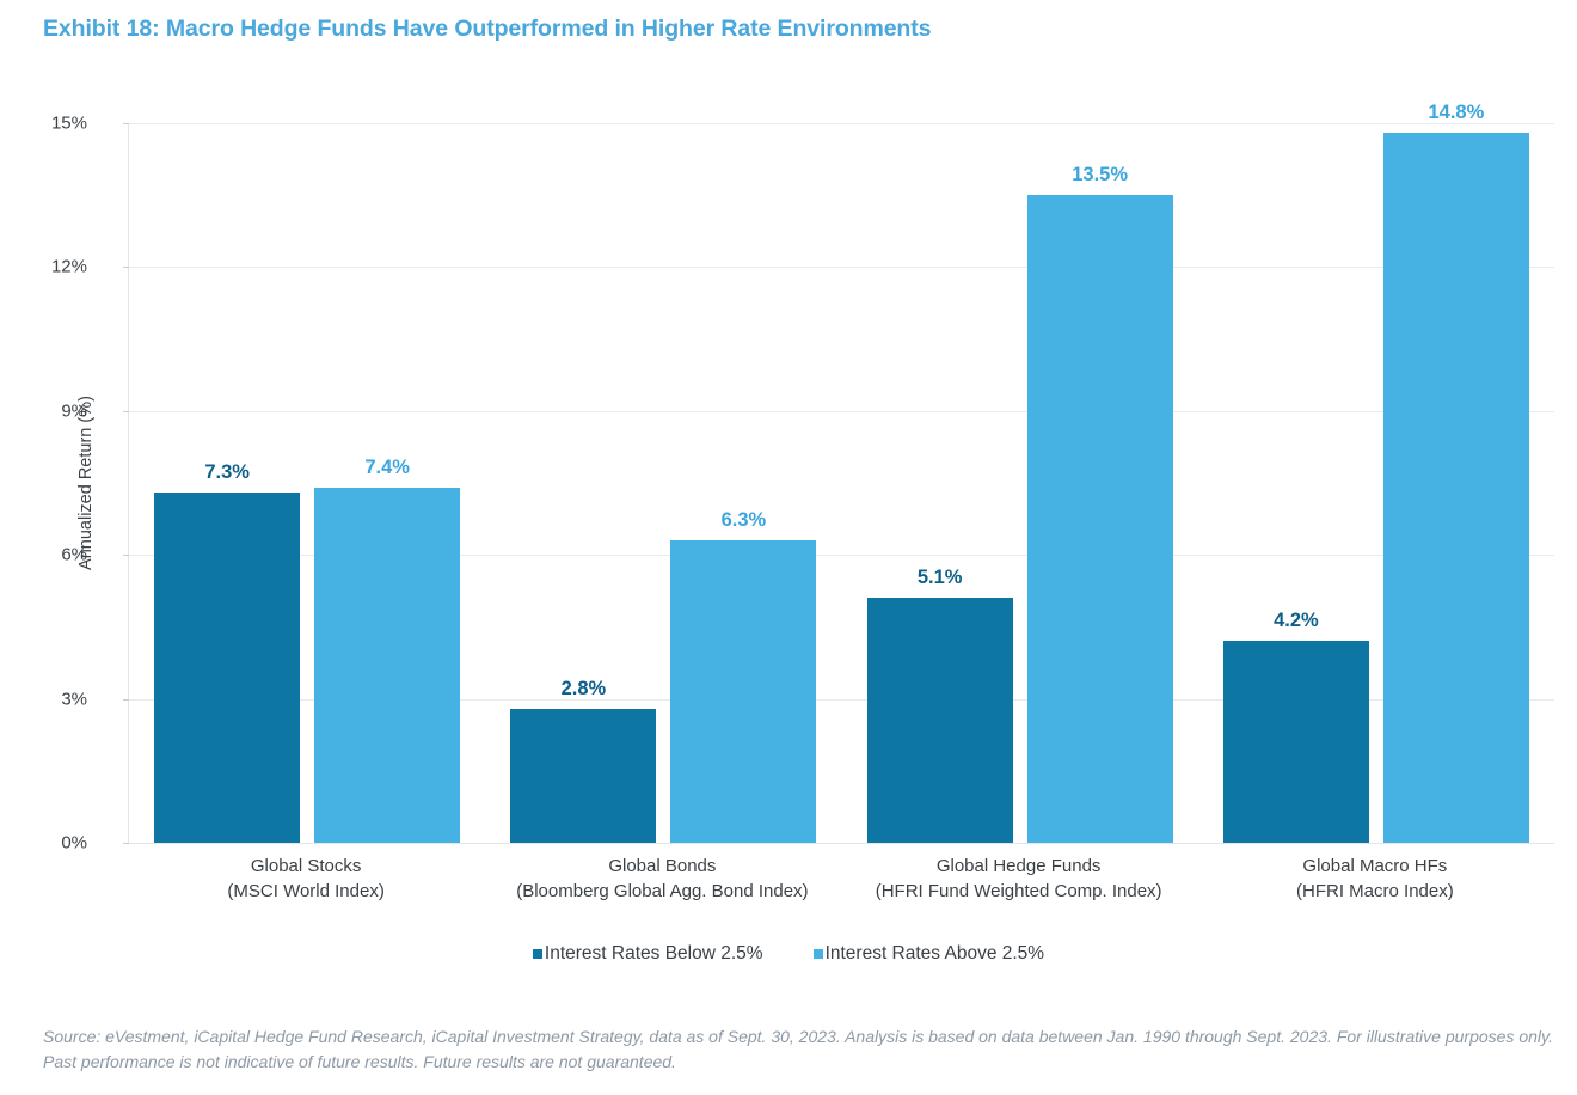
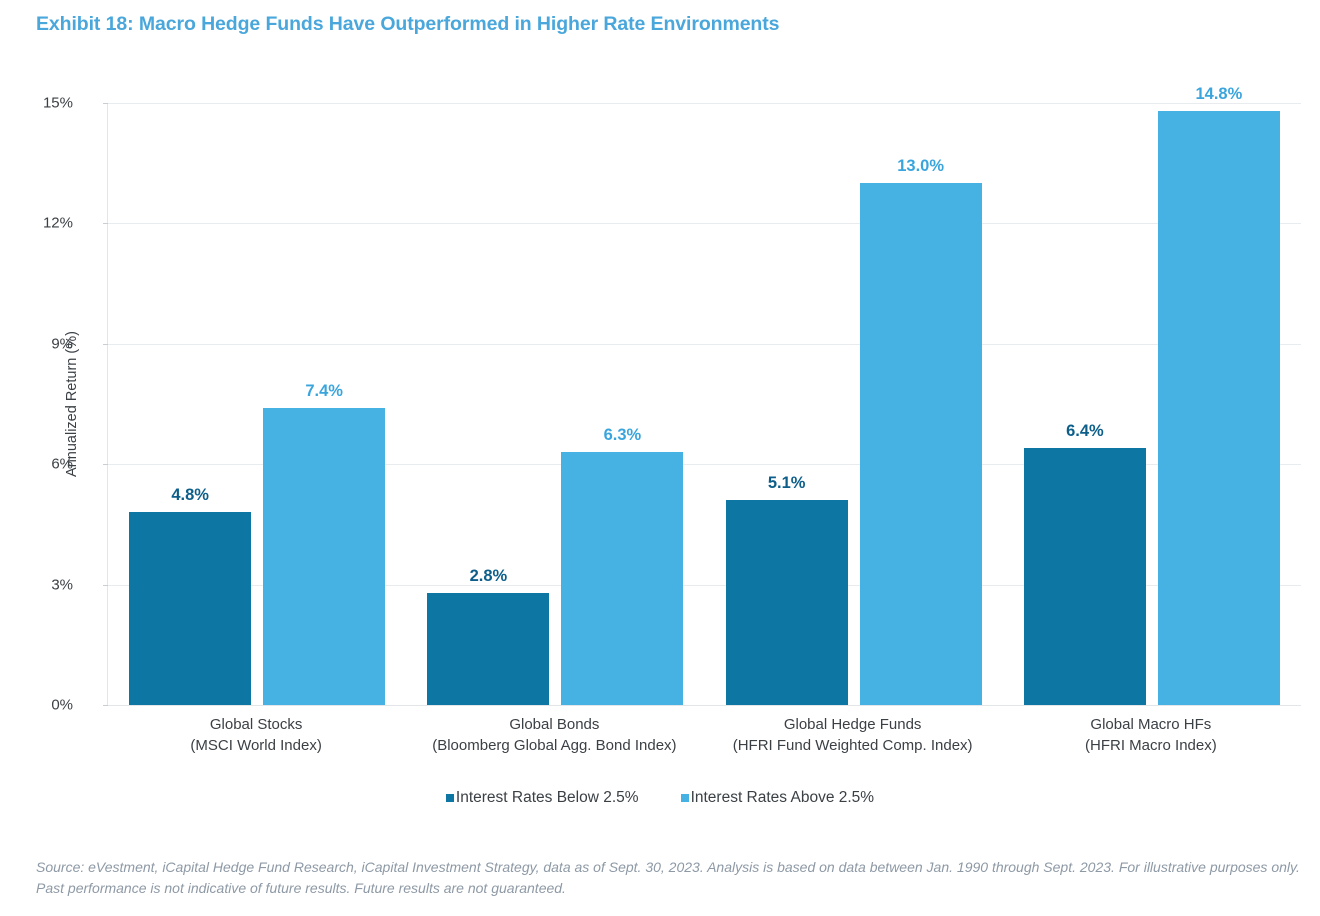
Interest Rates Below 2.5%/Global Stocks (MSCI World Index): 7.3% -> 4.8%
Interest Rates Above 2.5%/Global Hedge Funds (HFRI Fund Weighted Comp. Index): 13.5% -> 13.0%
Interest Rates Below 2.5%/Global Macro HFs (HFRI Macro Index): 4.2% -> 6.4%
